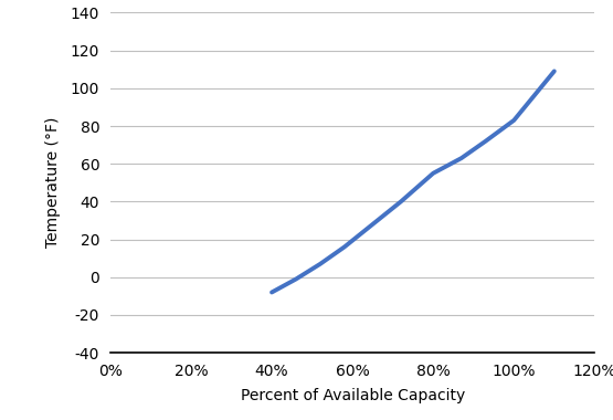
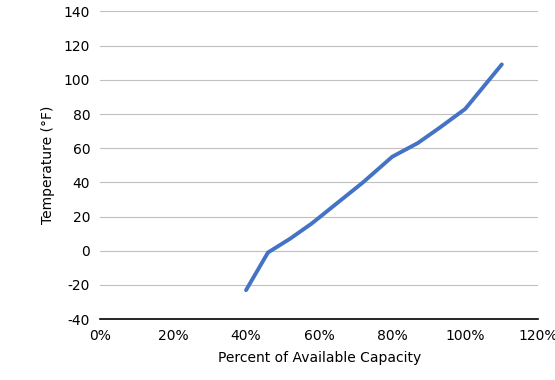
40%: -8 -> -23
